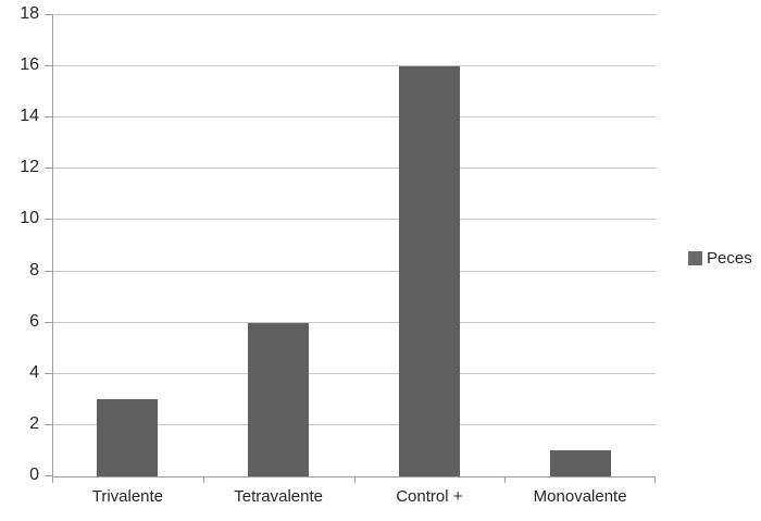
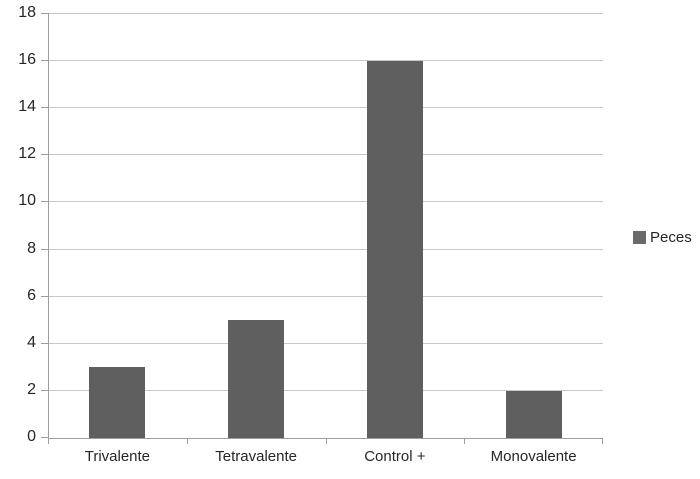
Tetravalente: 6 -> 5
Monovalente: 1 -> 2
